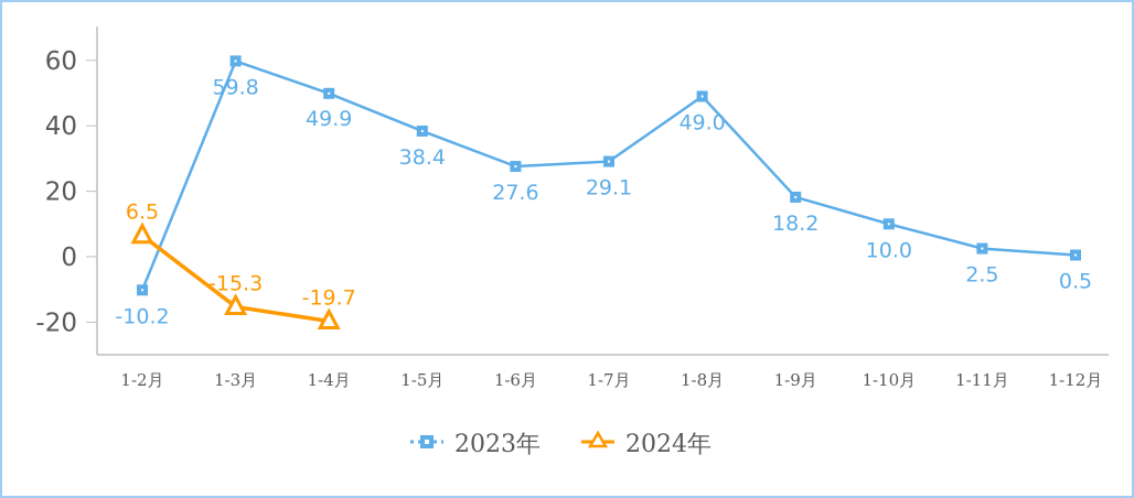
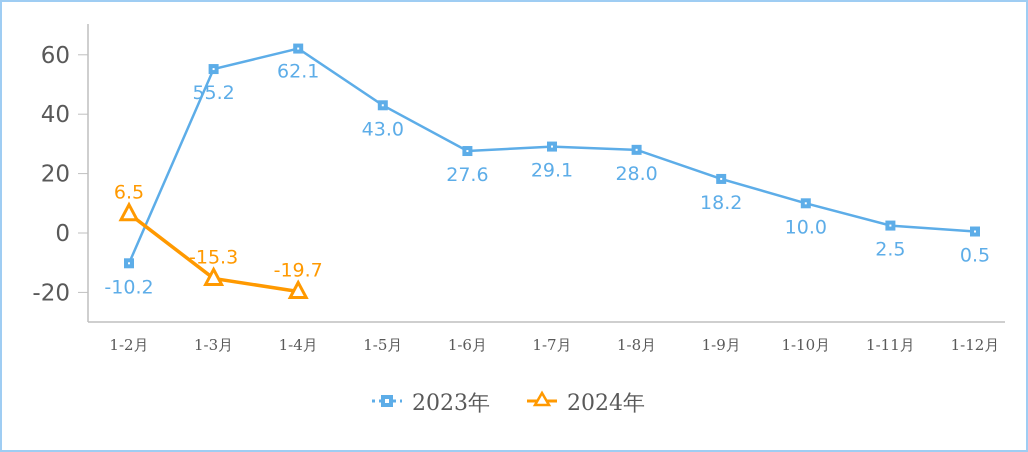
2023年/1-3月: 59.8 -> 55.2
2023年/1-4月: 49.9 -> 62.1
2023年/1-5月: 38.4 -> 43.0
2023年/1-8月: 49.0 -> 28.0
